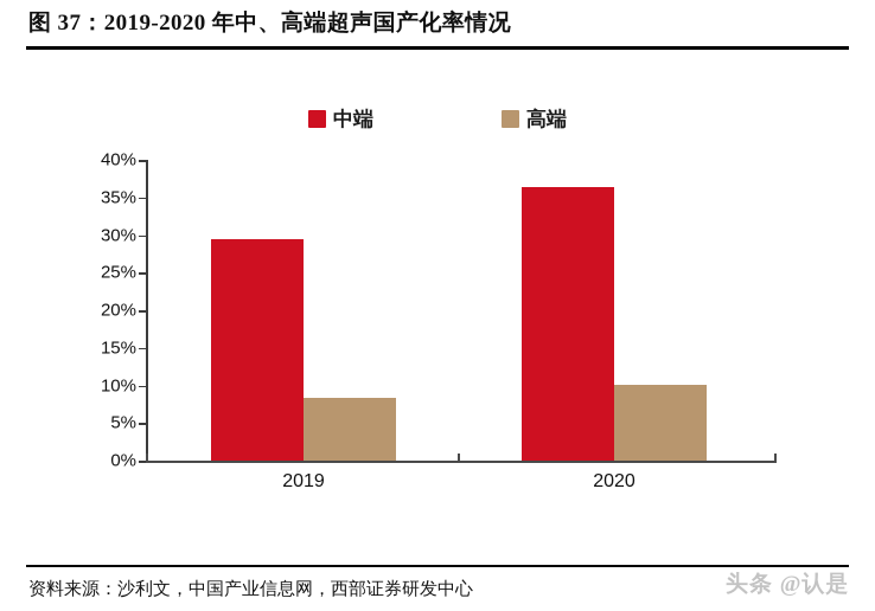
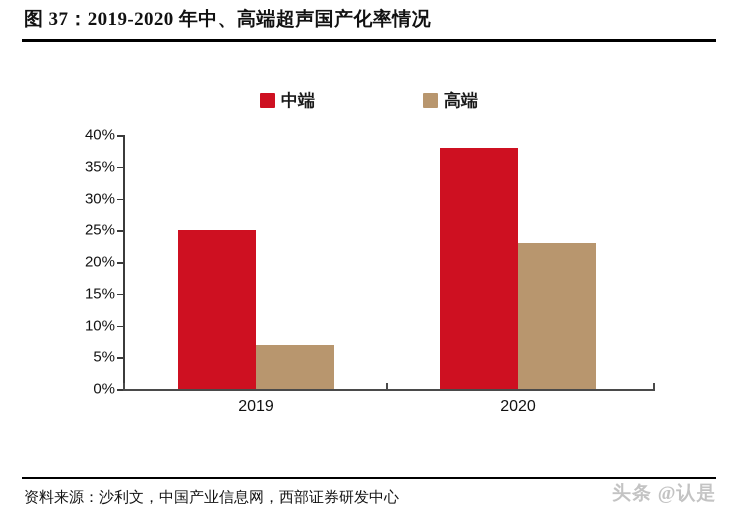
中端/2019: 30% -> 25%
高端/2019: 8% -> 7%
中端/2020: 36% -> 38%
高端/2020: 10% -> 23%
